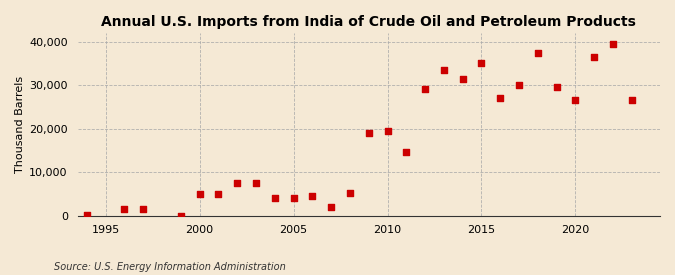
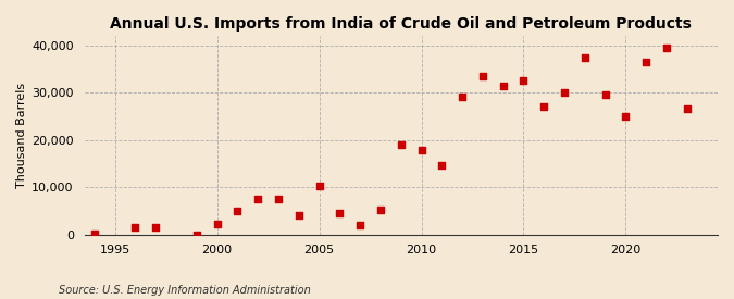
2000: 5,000 -> 2,200
2005: 4,000 -> 10,300
2010: 19,500 -> 17,800
2015: 35,000 -> 32,500
2020: 26,500 -> 25,000
